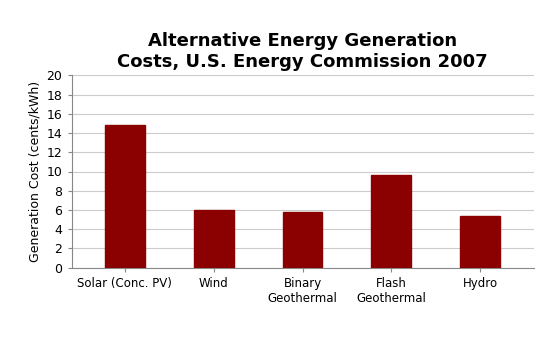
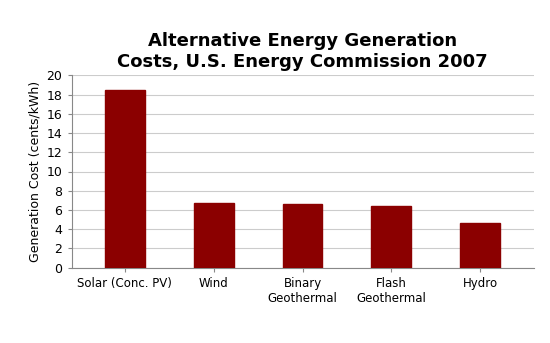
Solar (Conc. PV): 14.8 -> 18.5
Wind: 6.0 -> 6.7
Binary Geothermal: 5.8 -> 6.6
Flash Geothermal: 9.6 -> 6.4
Hydro: 5.4 -> 4.6
